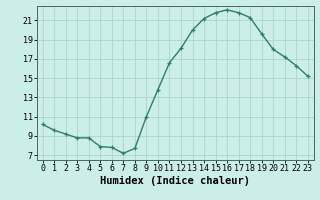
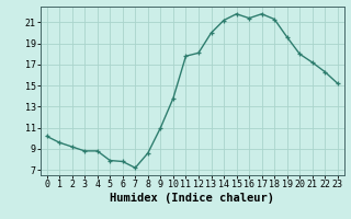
8: 7.7 -> 8.6
11: 16.6 -> 17.8
16: 22.1 -> 21.4
